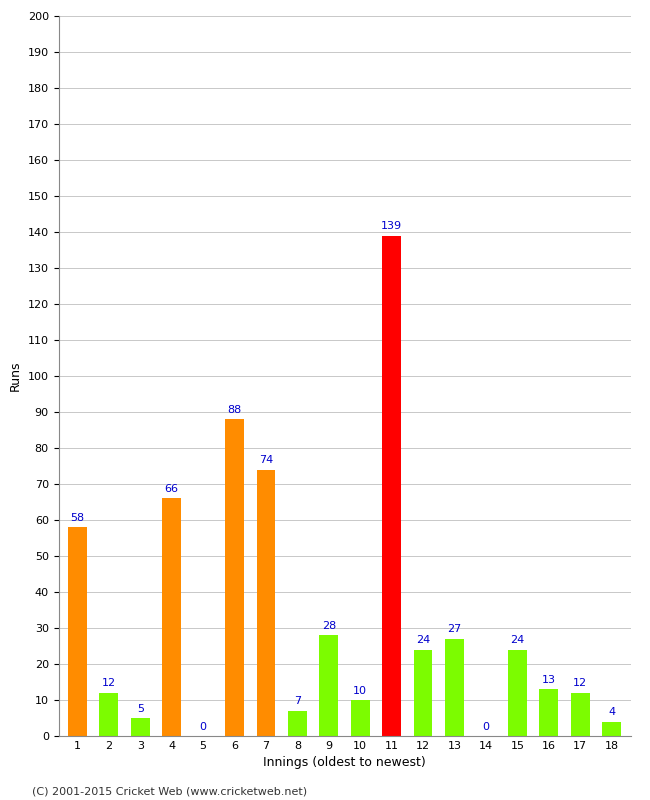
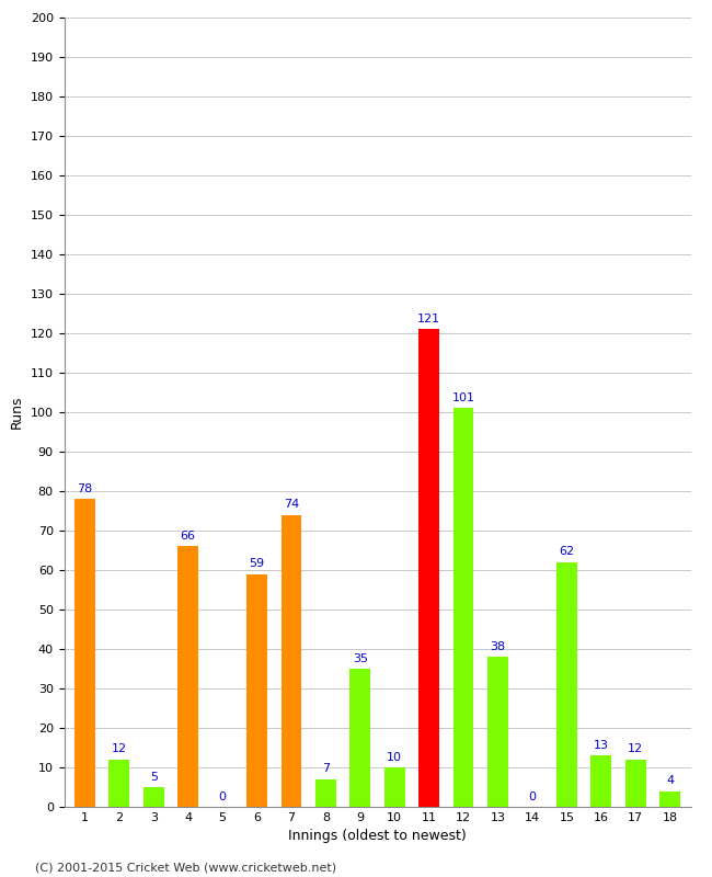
1: 58 -> 78
6: 88 -> 59
9: 28 -> 35
11: 139 -> 121
12: 24 -> 101
13: 27 -> 38
15: 24 -> 62
